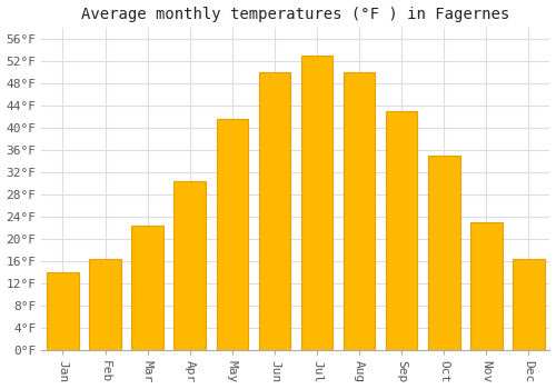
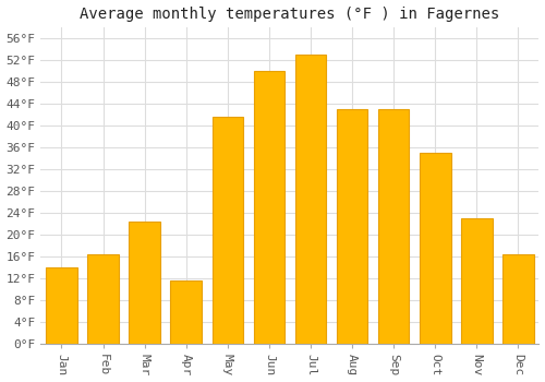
Apr: 30.5°F -> 11.6°F
Aug: 50.0°F -> 43.0°F
